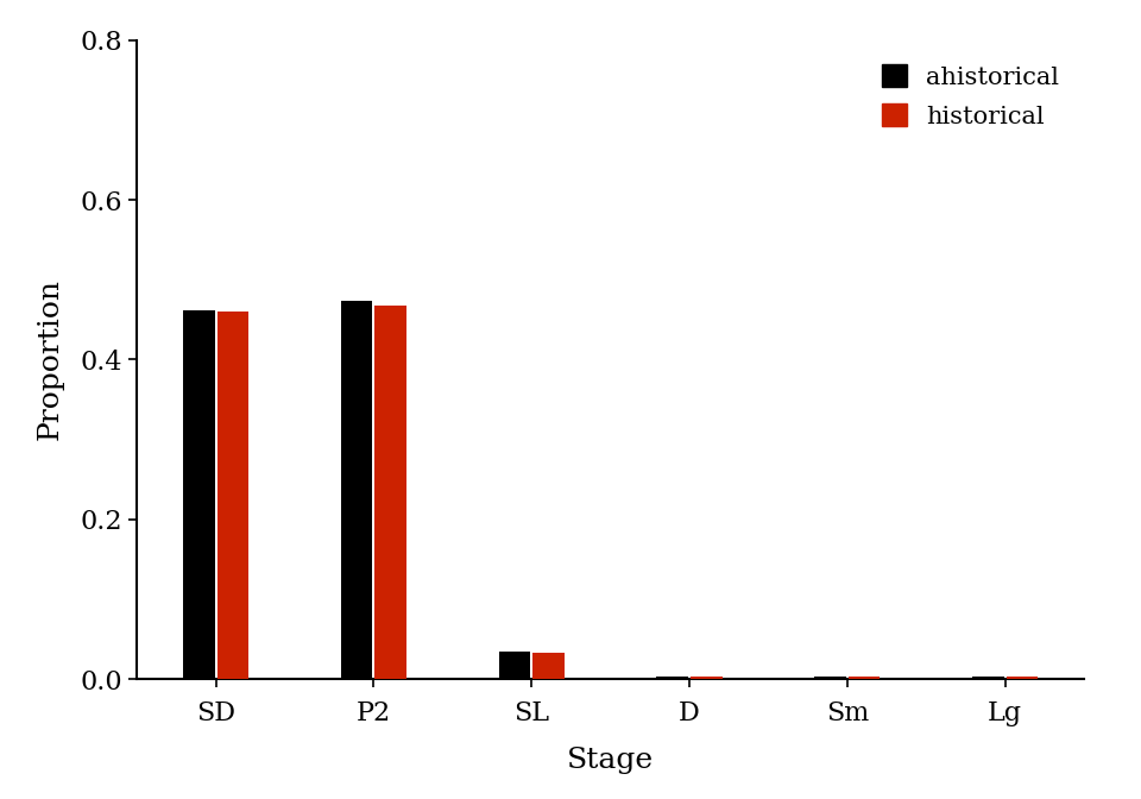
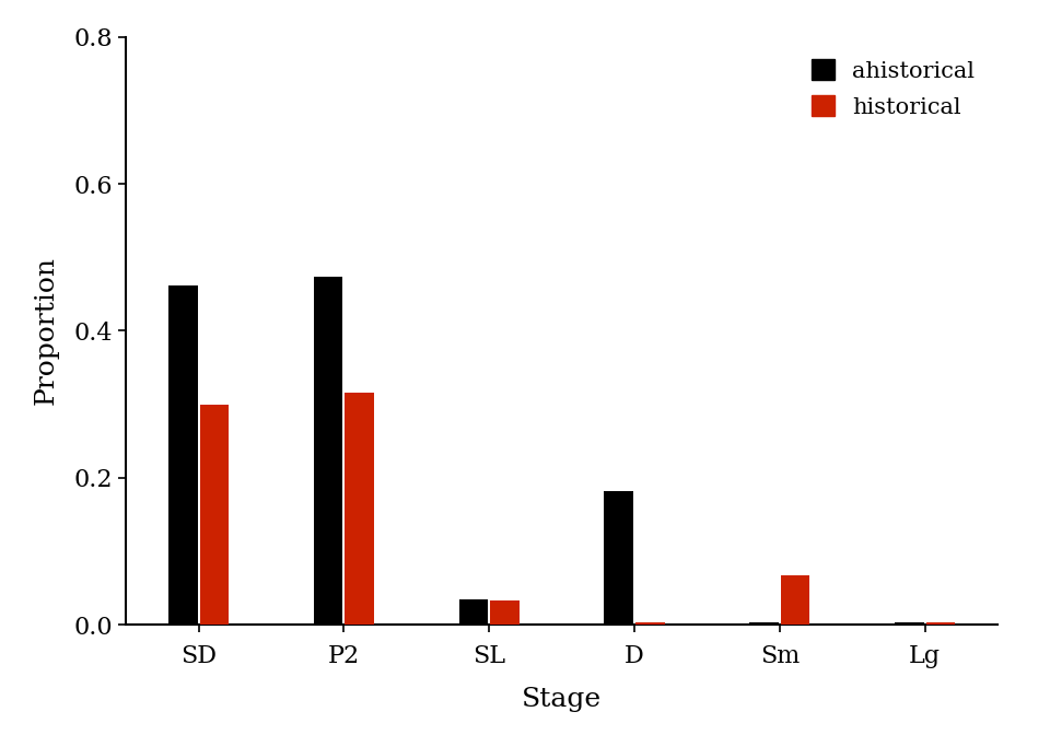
historical/SD: 0.460 -> 0.300
historical/P2: 0.468 -> 0.316
ahistorical/D: 0.004 -> 0.182
historical/Sm: 0.003 -> 0.068
